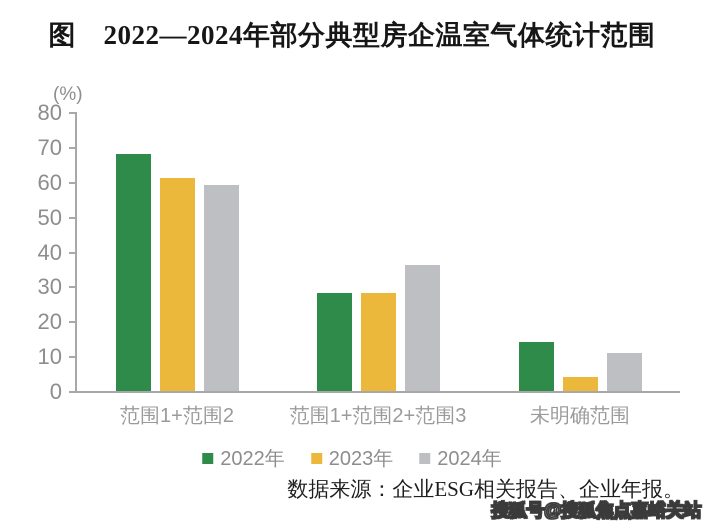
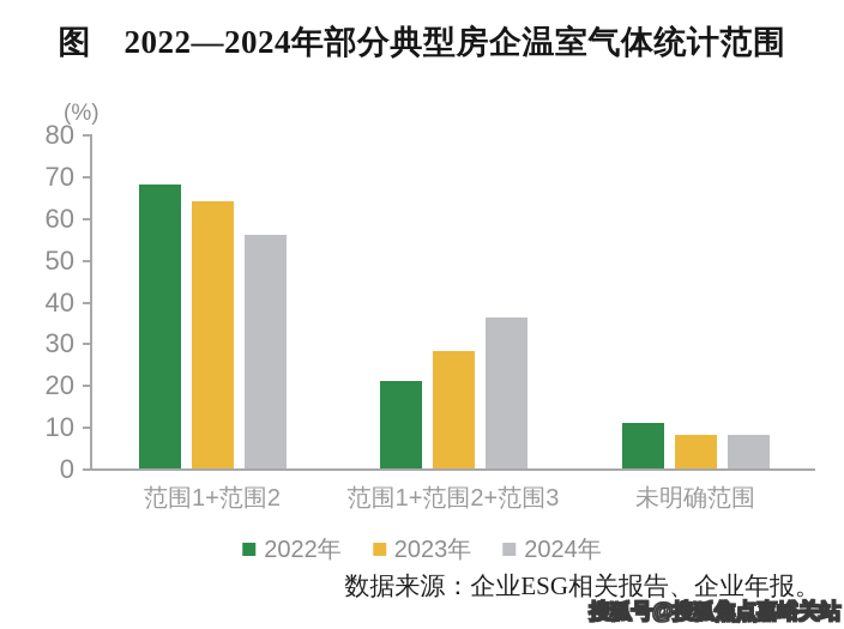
2023年/范围1+范围2: 61 -> 64
2024年/范围1+范围2: 59 -> 56
2022年/范围1+范围2+范围3: 28 -> 21
2022年/未明确范围: 14 -> 11
2023年/未明确范围: 4 -> 8
2024年/未明确范围: 11 -> 8
